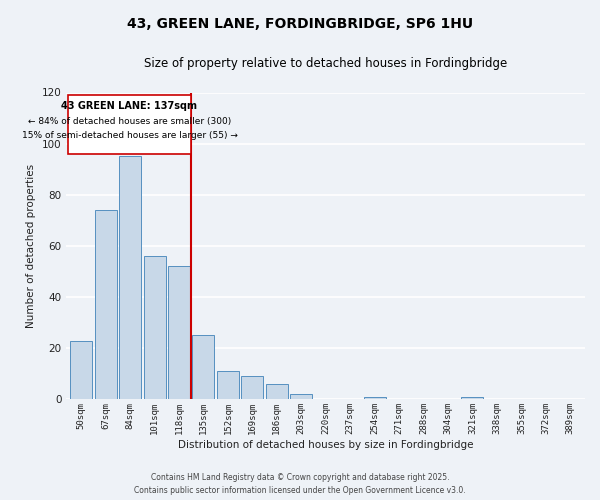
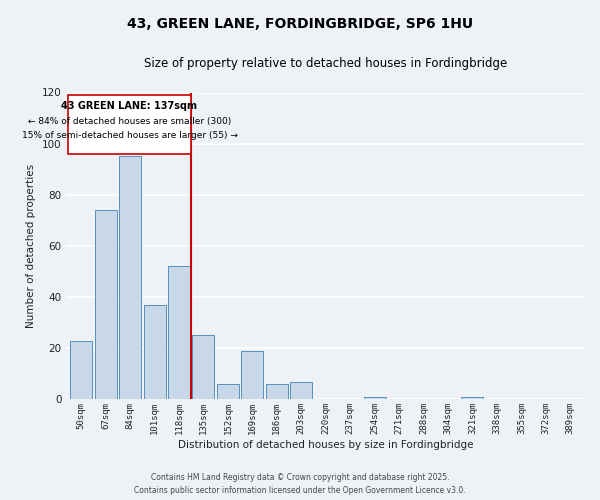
101sqm: 56 -> 37
152sqm: 11 -> 6
169sqm: 9 -> 19
203sqm: 2 -> 7
